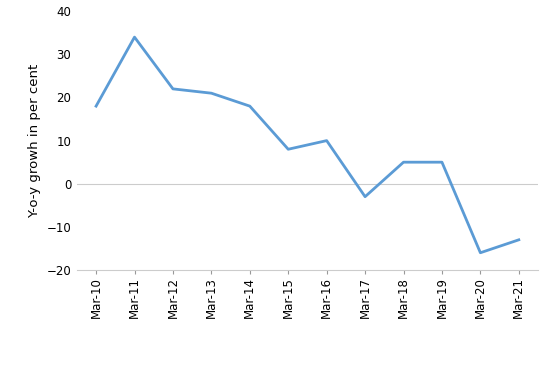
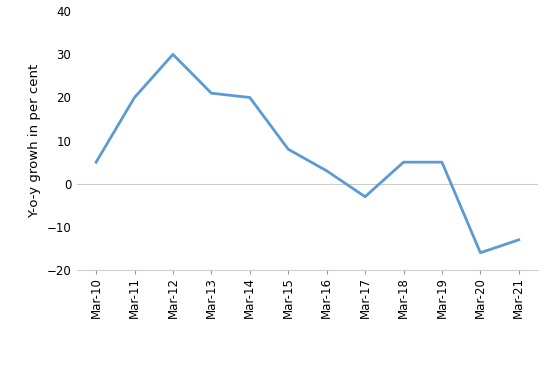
Mar-10: 18 -> 5
Mar-11: 34 -> 20
Mar-12: 22 -> 30
Mar-14: 18 -> 20
Mar-16: 10 -> 3
